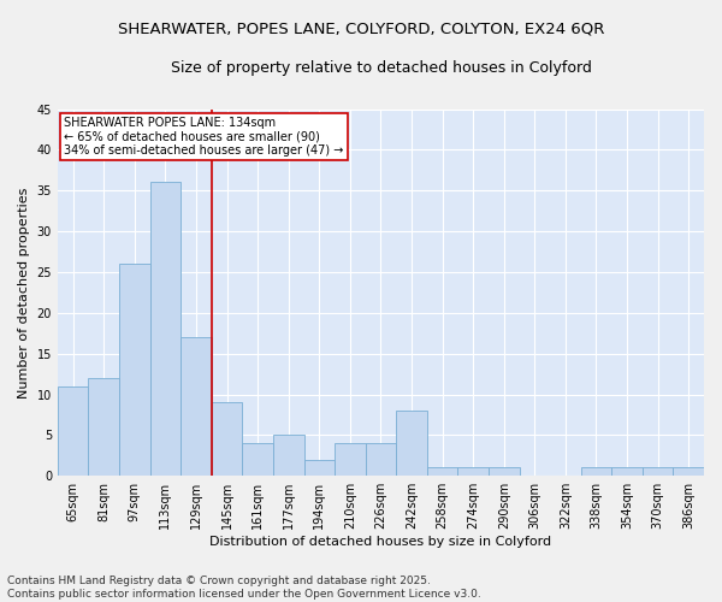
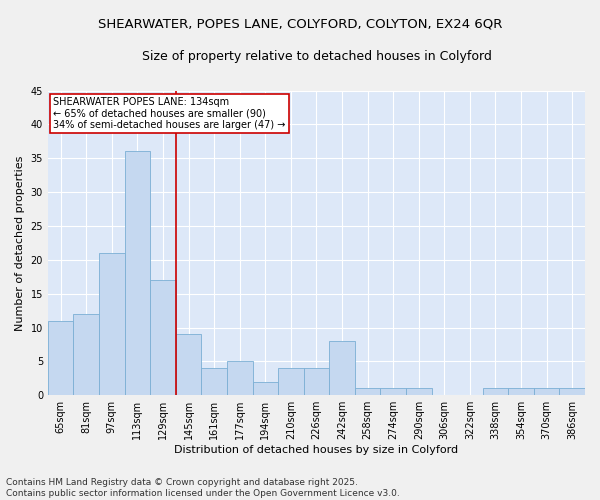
97sqm: 26 -> 21
